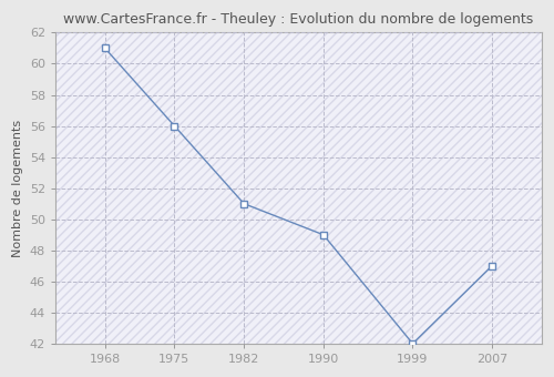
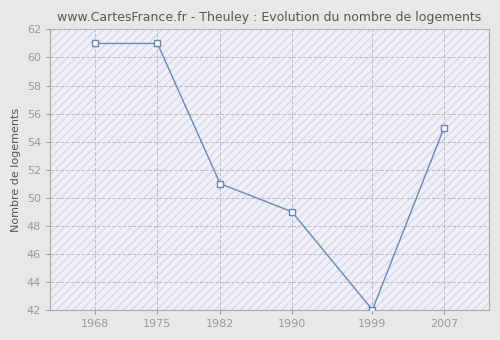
1975: 56 -> 61
2007: 47 -> 55
